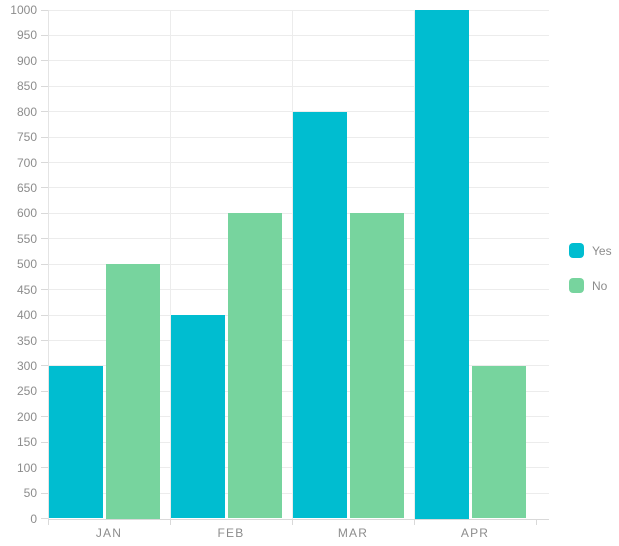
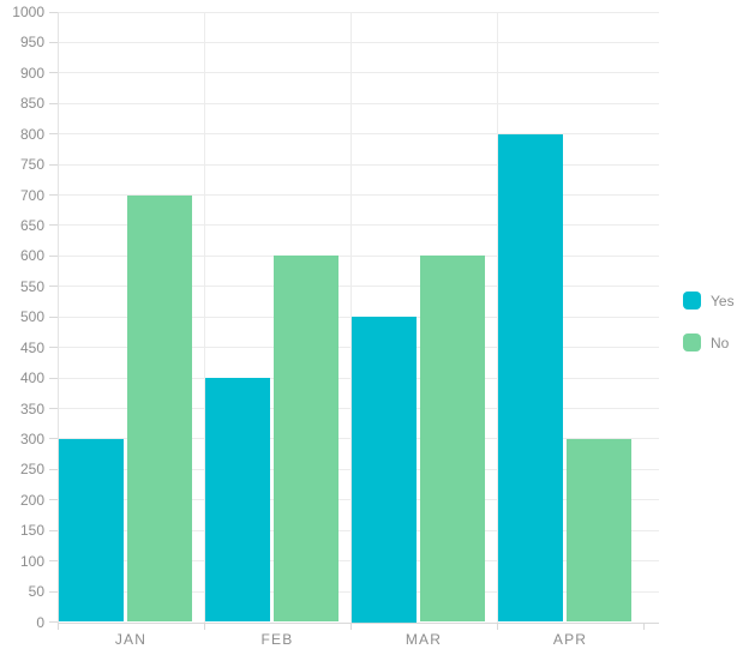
No/JAN: 500 -> 700
Yes/MAR: 800 -> 500
Yes/APR: 1000 -> 800
